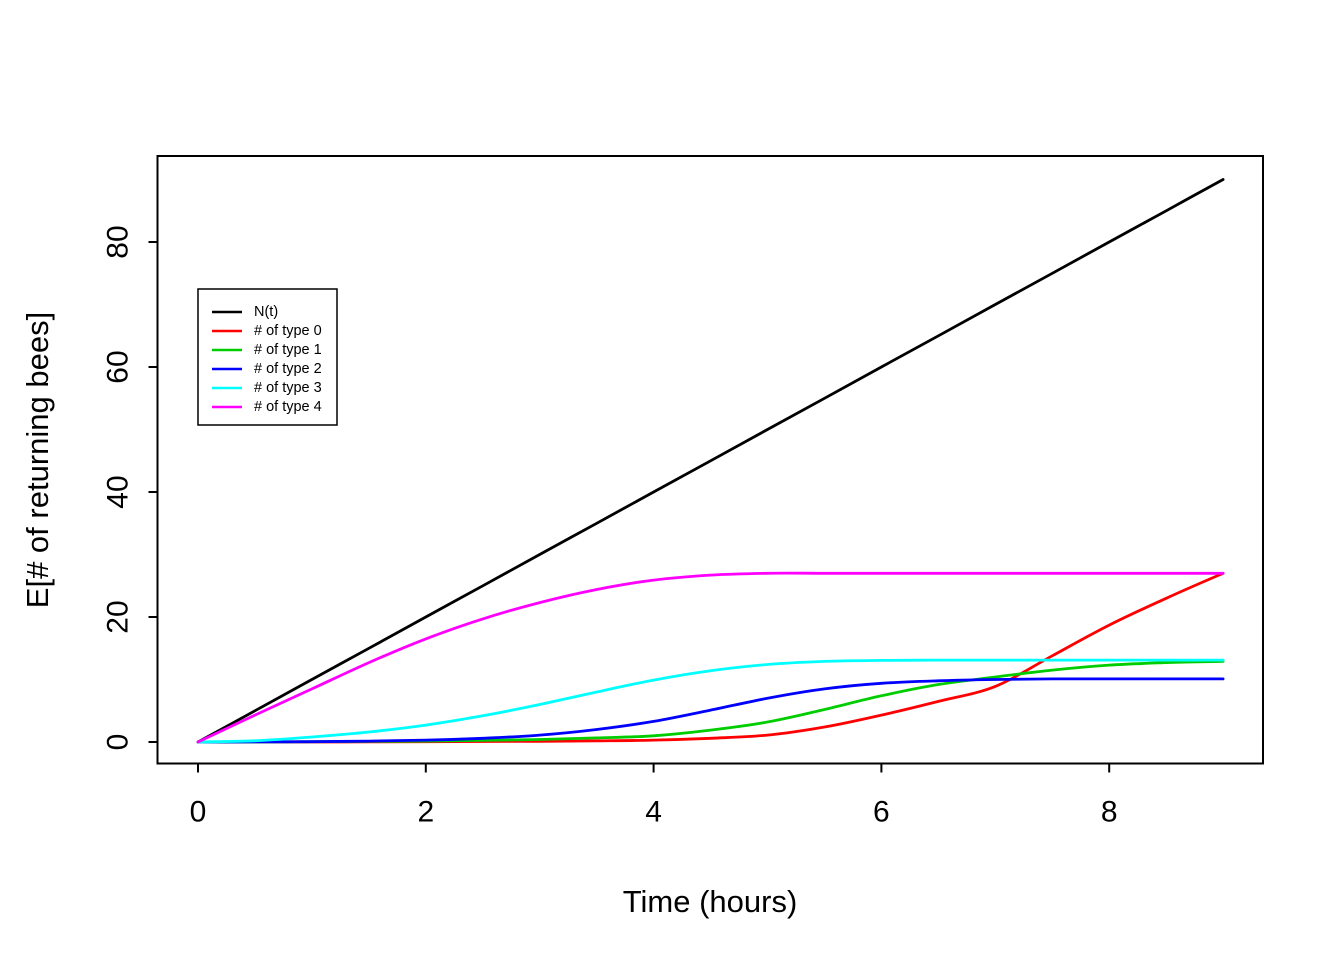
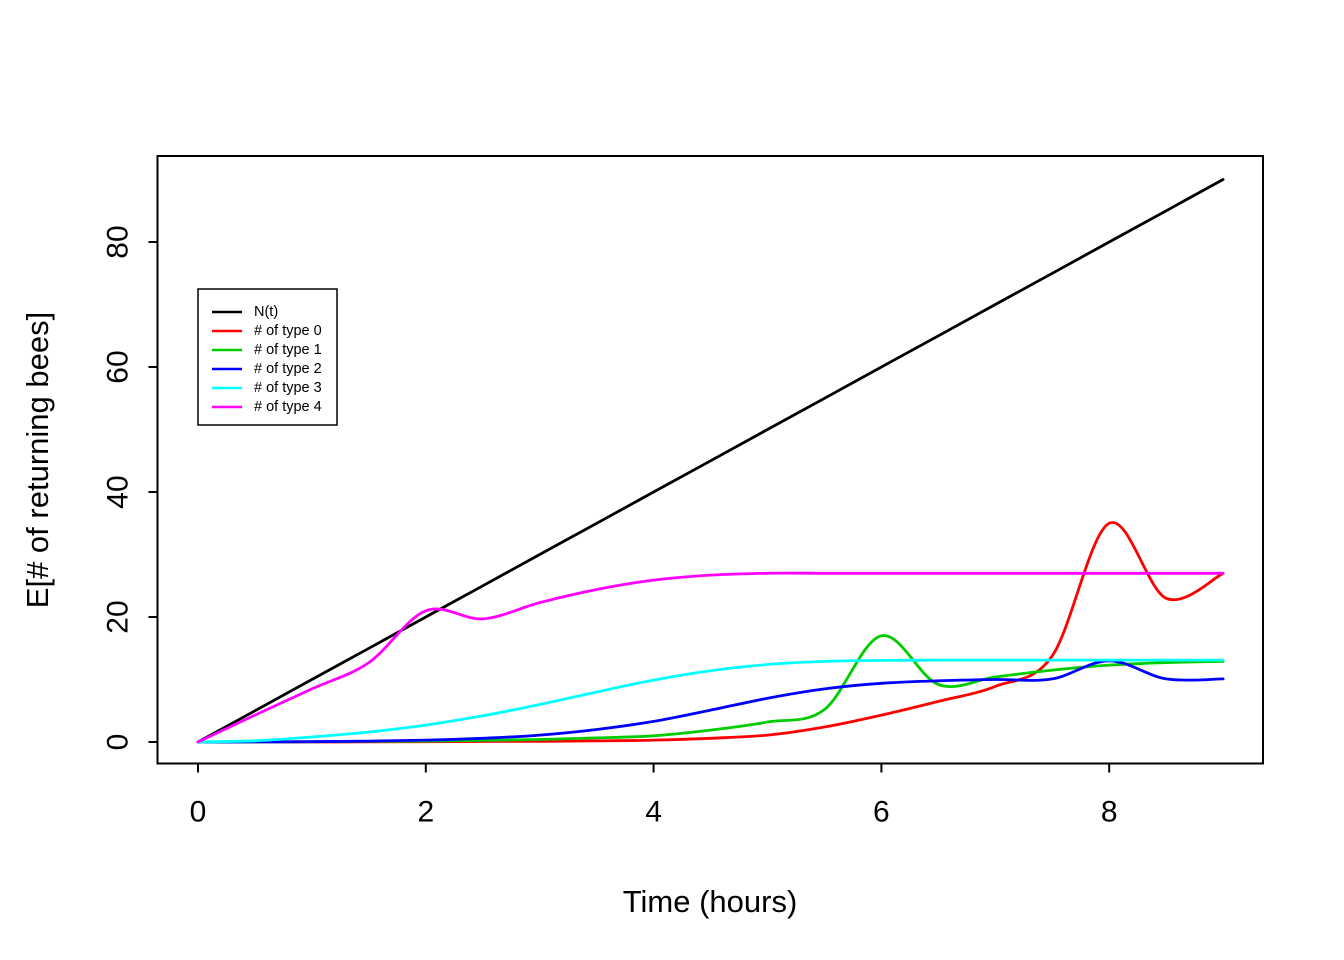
# of type 4/2: 16 -> 21
# of type 1/6: 7 -> 17
# of type 0/8: 19 -> 35
# of type 2/8: 10 -> 13
